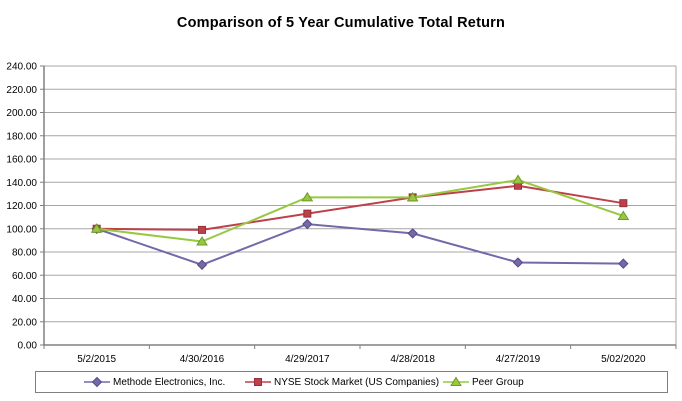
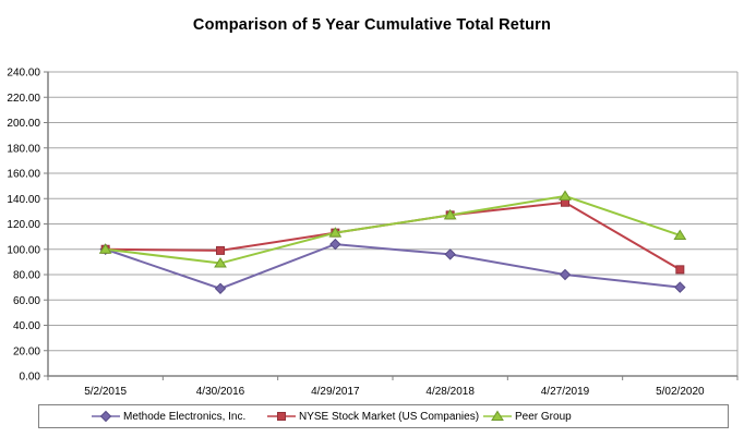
Peer Group/4/29/2017: 127 -> 113
Methode Electronics, Inc./4/27/2019: 71 -> 80
NYSE Stock Market (US Companies)/5/02/2020: 122 -> 84
